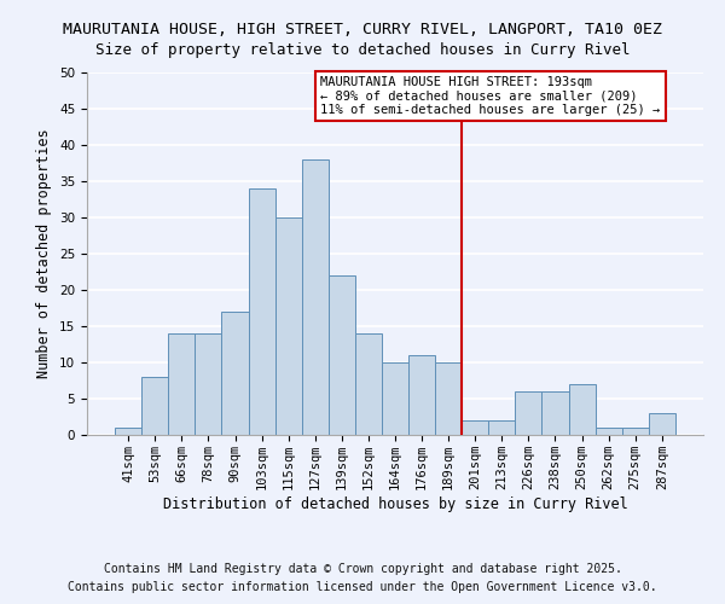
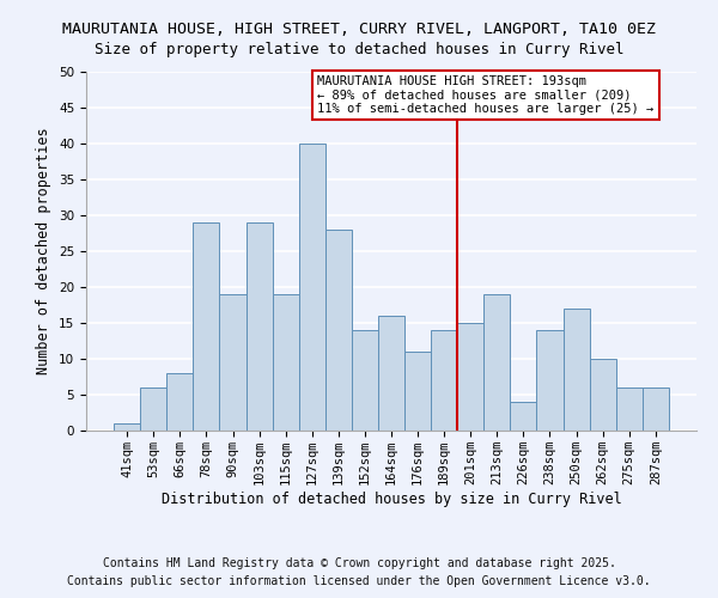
53sqm: 8 -> 6
66sqm: 14 -> 8
78sqm: 14 -> 29
90sqm: 17 -> 19
103sqm: 34 -> 29
115sqm: 30 -> 19
127sqm: 38 -> 40
139sqm: 22 -> 28
164sqm: 10 -> 16
189sqm: 10 -> 14
201sqm: 2 -> 15
213sqm: 2 -> 19
226sqm: 6 -> 4
238sqm: 6 -> 14
250sqm: 7 -> 17
262sqm: 1 -> 10
275sqm: 1 -> 6
287sqm: 3 -> 6
